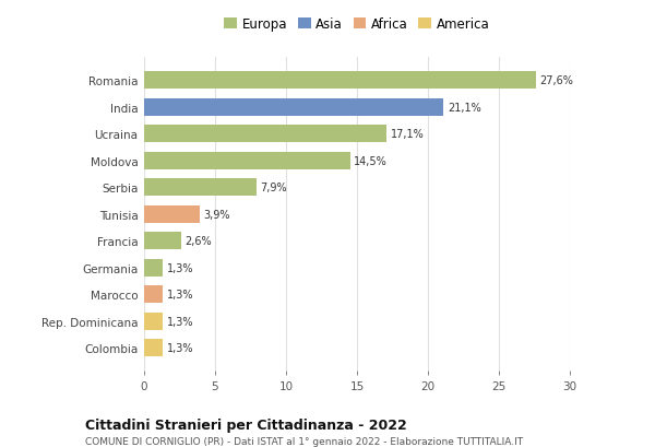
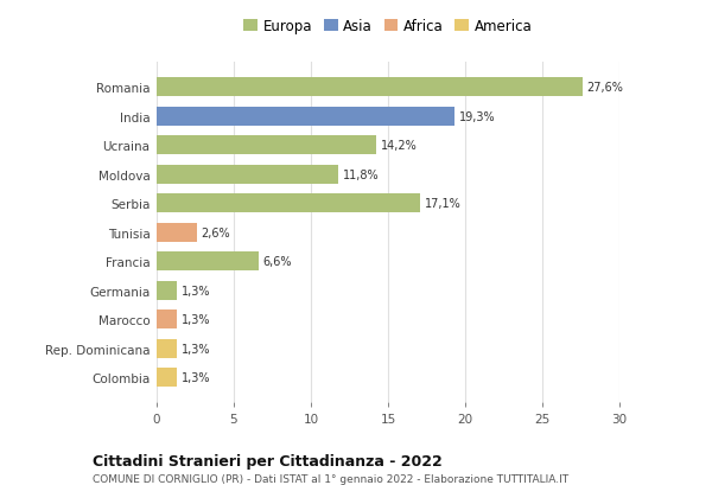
India: 21,1% -> 19,3%
Ucraina: 17,1% -> 14,2%
Moldova: 14,5% -> 11,8%
Serbia: 7,9% -> 17,1%
Tunisia: 3,9% -> 2,6%
Francia: 2,6% -> 6,6%
